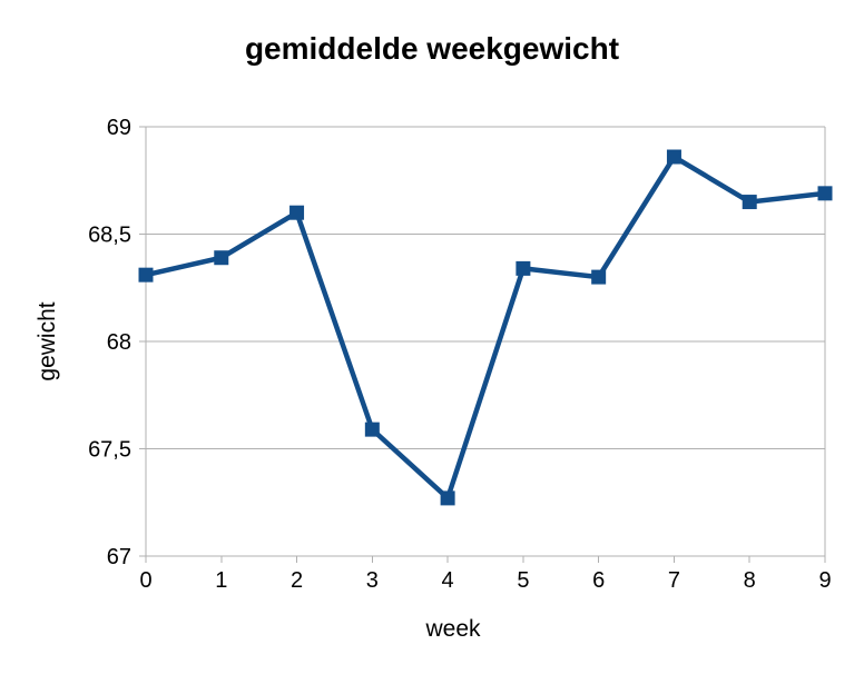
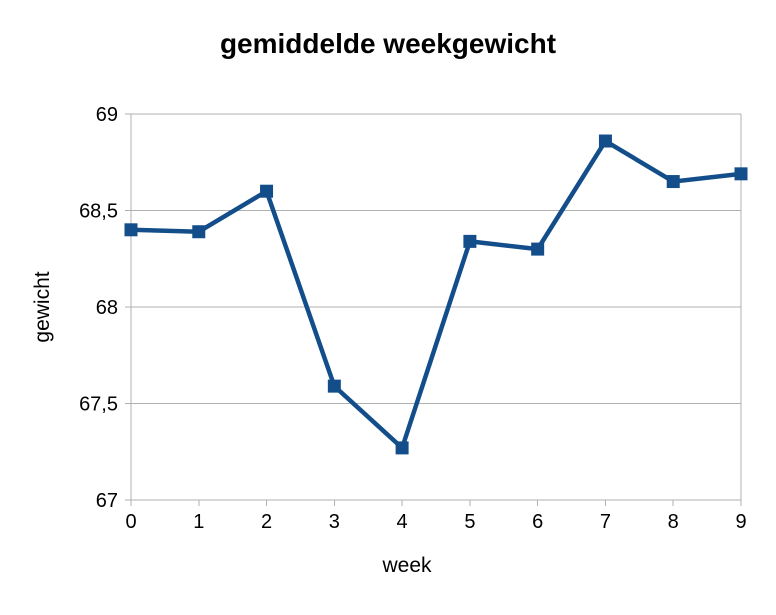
0: 68.31 -> 68.40
